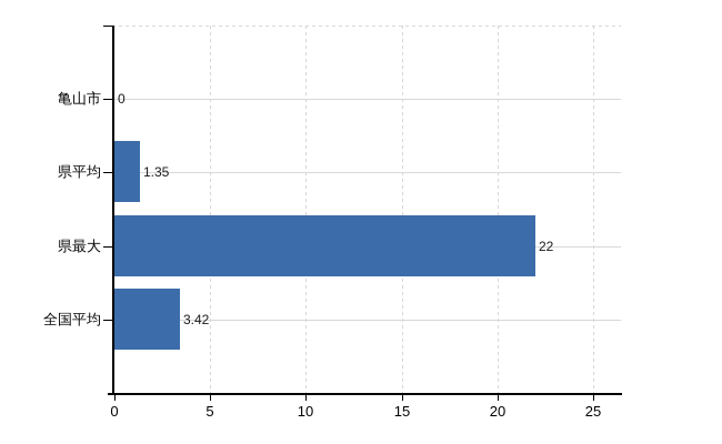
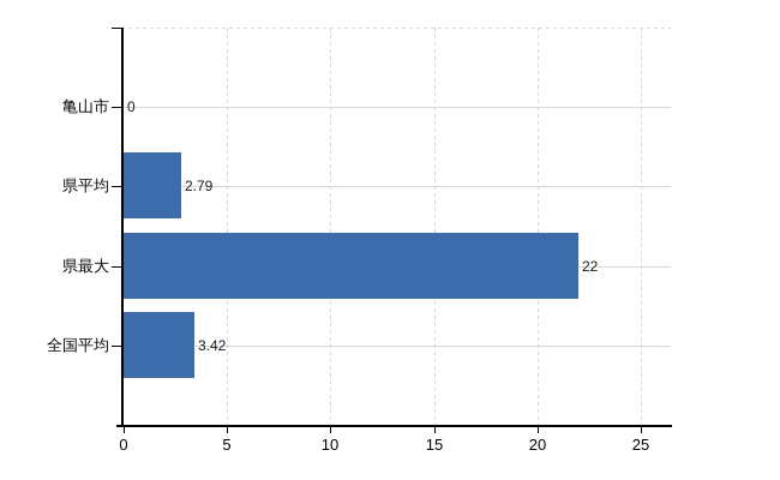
県平均: 1.35 -> 2.79
